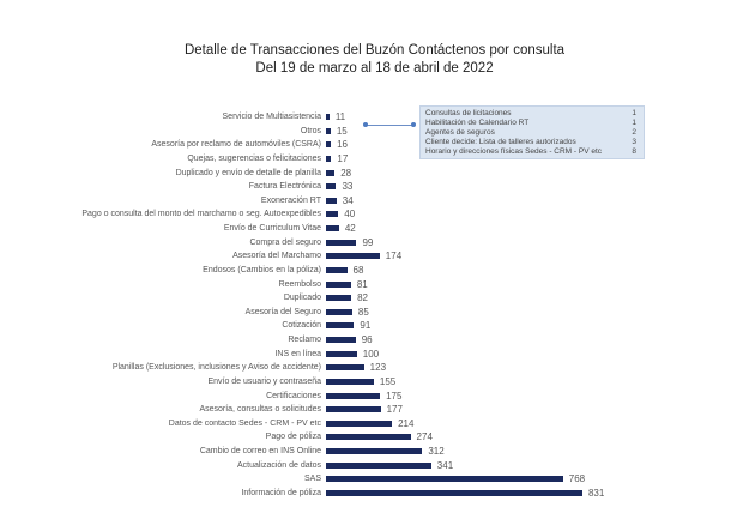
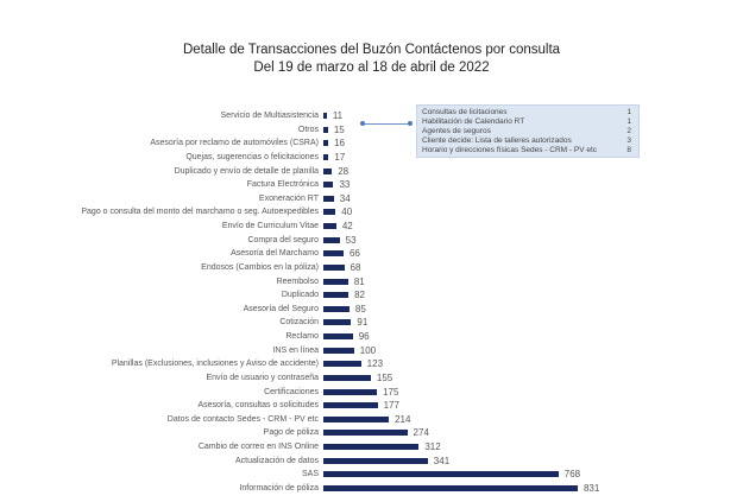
Compra del seguro: 99 -> 53
Asesoría del Marchamo: 174 -> 66
